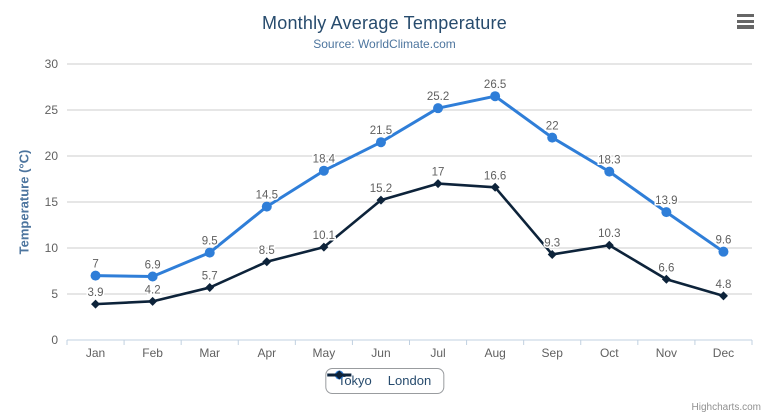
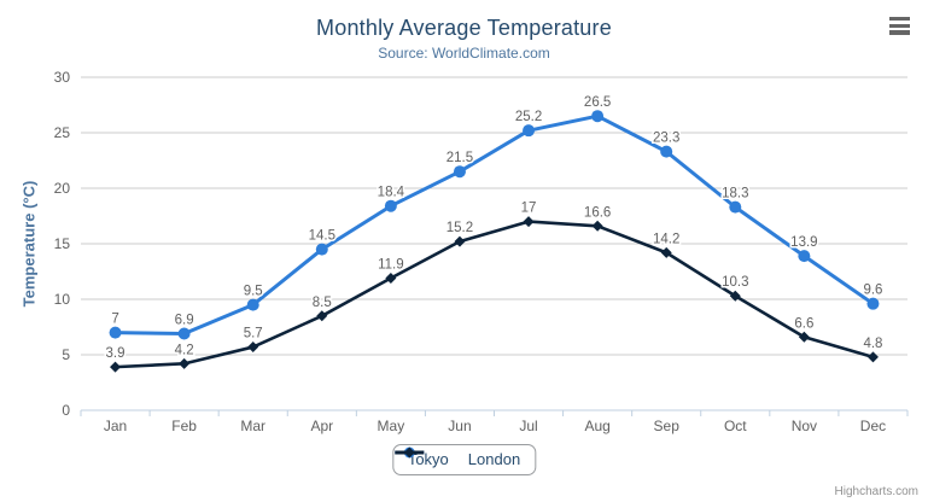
London/May: 10.1 -> 11.9
Tokyo/Sep: 22 -> 23.3
London/Sep: 9.3 -> 14.2
